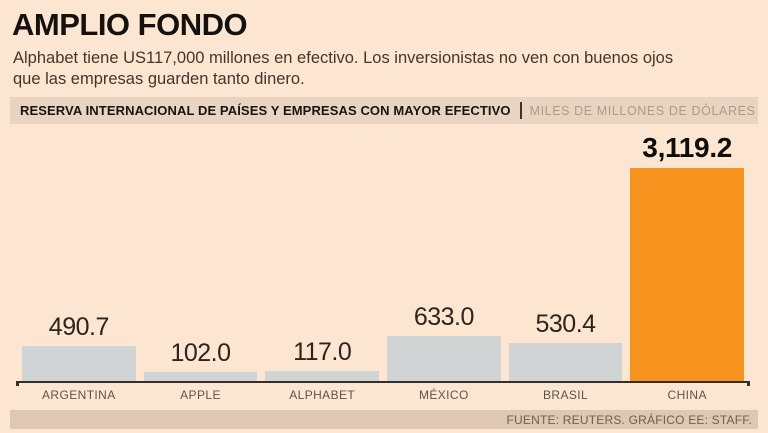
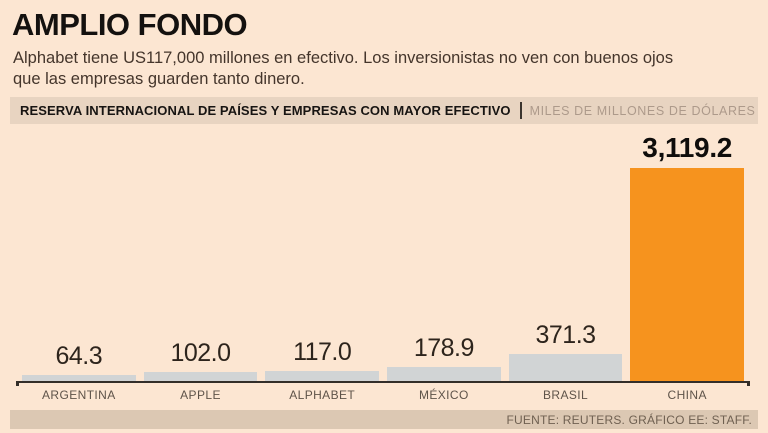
ARGENTINA: 490.7 -> 64.3
MÉXICO: 633.0 -> 178.9
BRASIL: 530.4 -> 371.3
